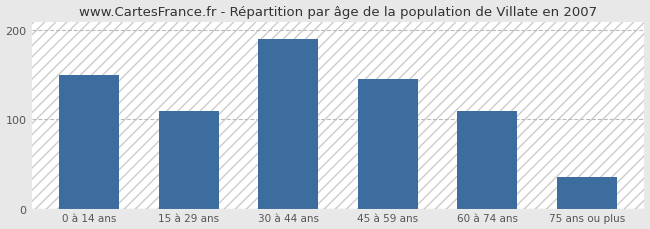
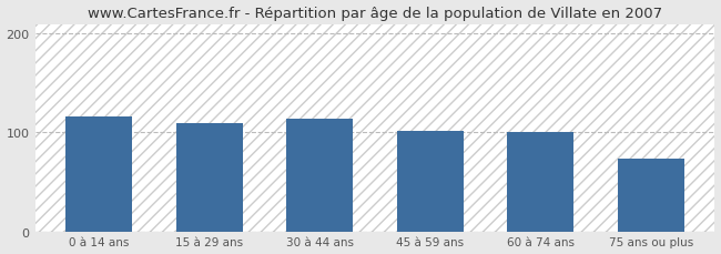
0 à 14 ans: 150 -> 116
30 à 44 ans: 190 -> 114
45 à 59 ans: 145 -> 102
60 à 74 ans: 110 -> 100
75 ans ou plus: 35 -> 74
